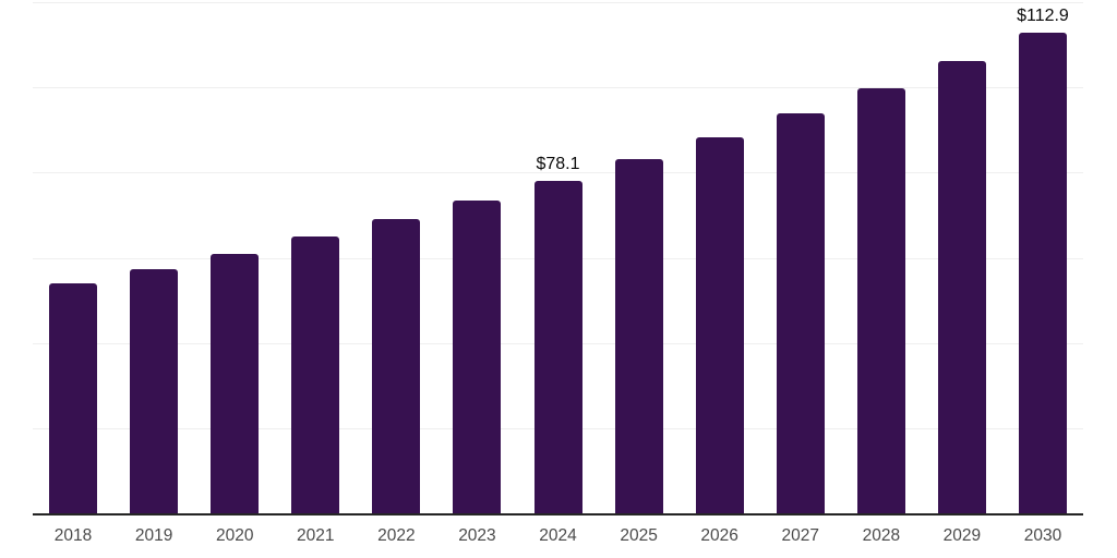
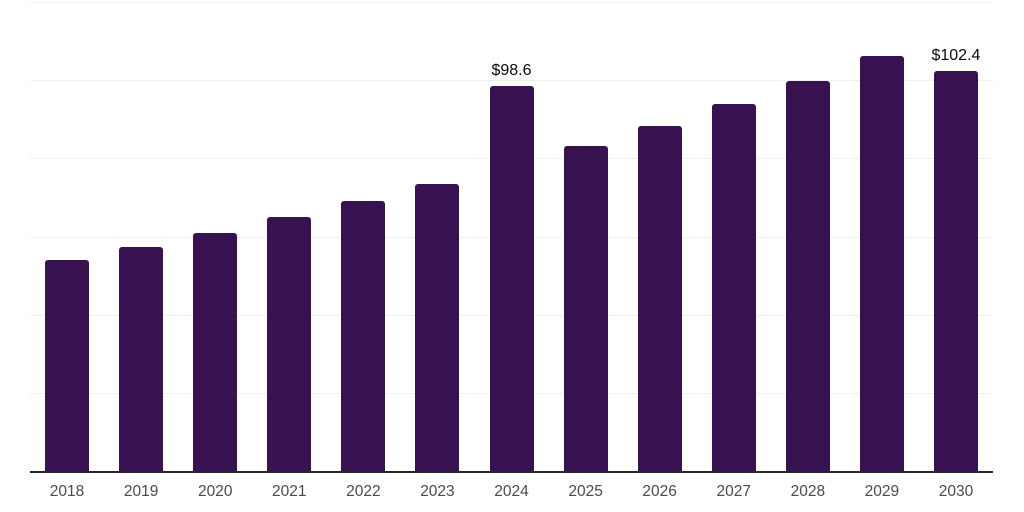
2024: $78.1 -> $98.6
2030: $112.9 -> $102.4
